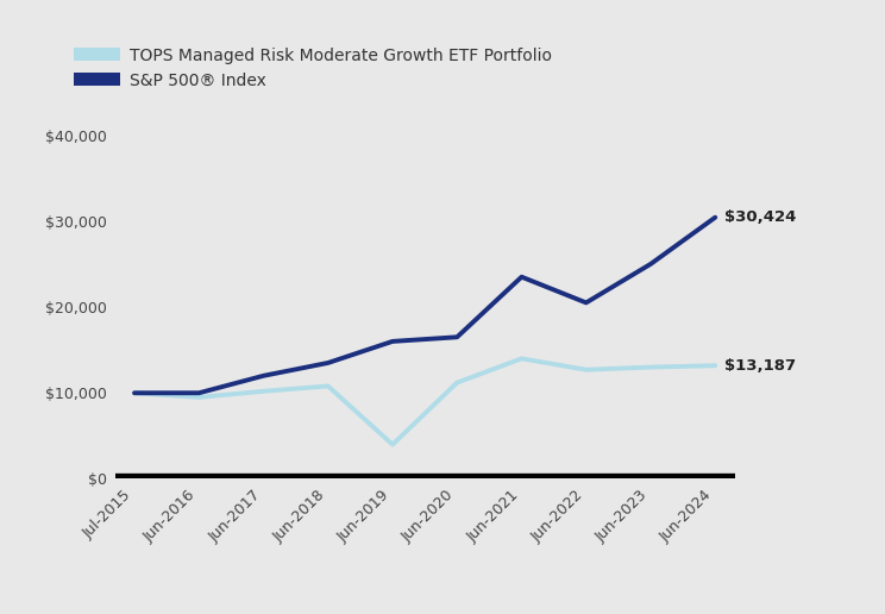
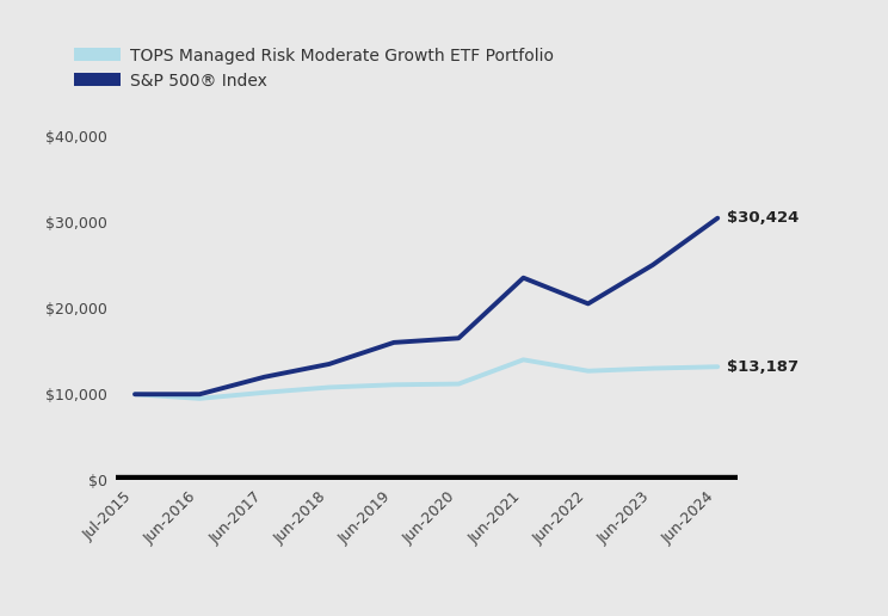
TOPS Managed Risk Moderate Growth ETF Portfolio/Jun-2019: $4,000 -> $11,100
